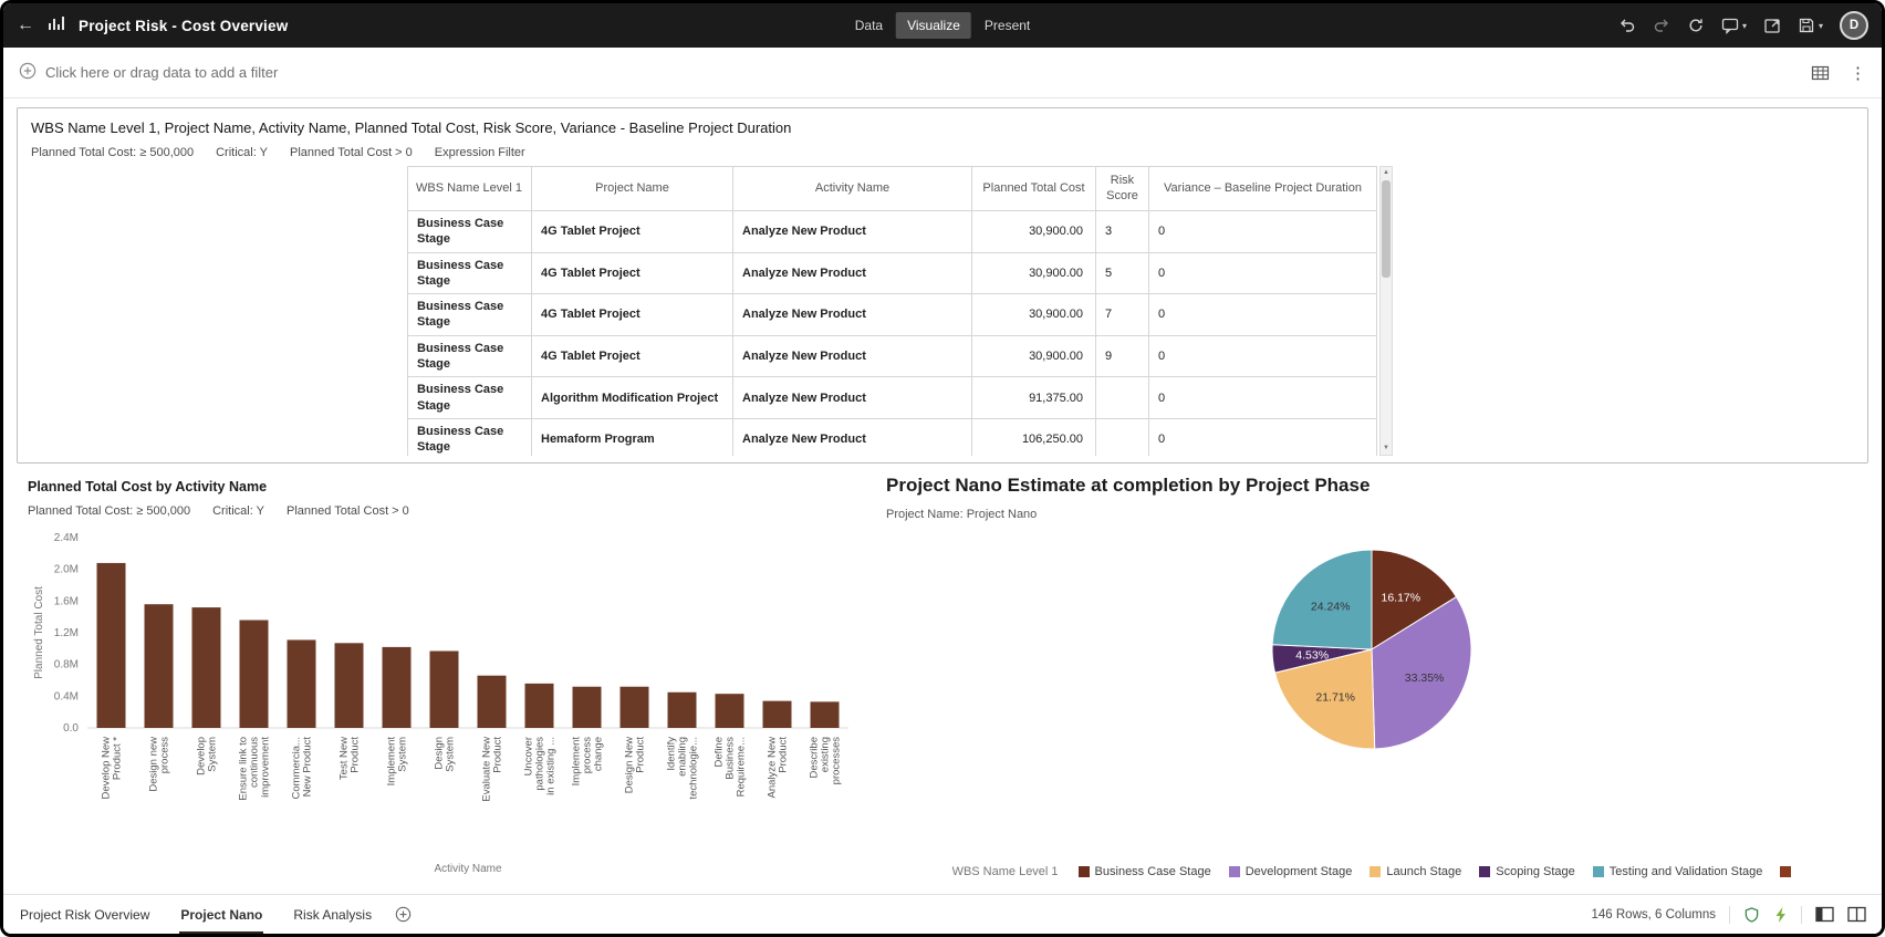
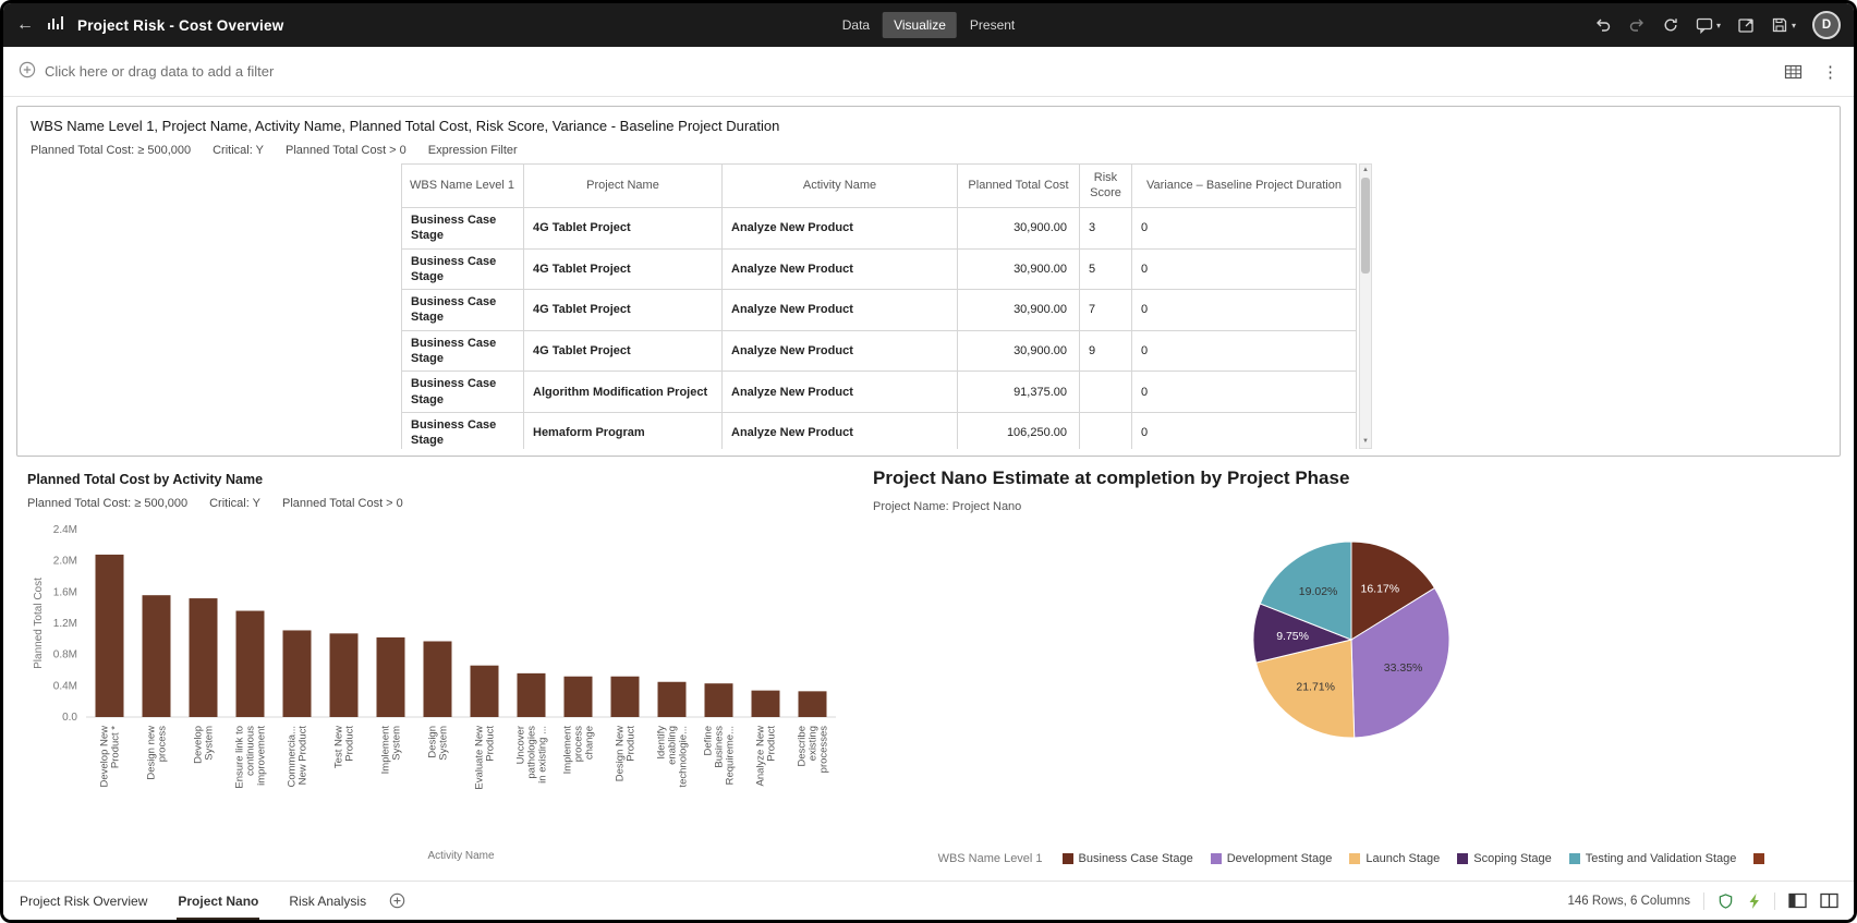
Project Nano Estimate at completion by Project Phase/Scoping Stage: 4.53% -> 9.75%
Project Nano Estimate at completion by Project Phase/Testing and Validation Stage: 24.24% -> 19.02%
